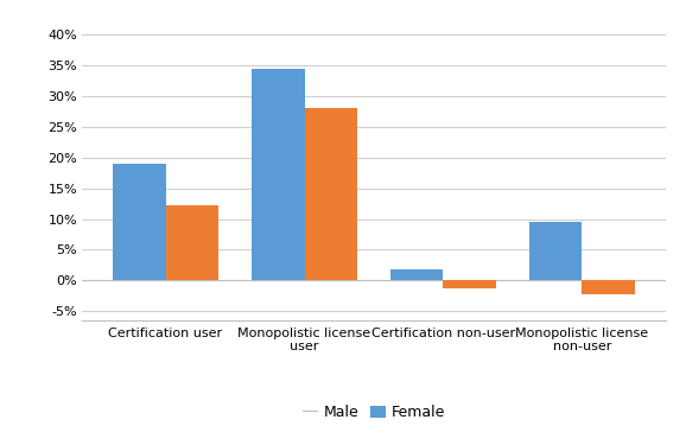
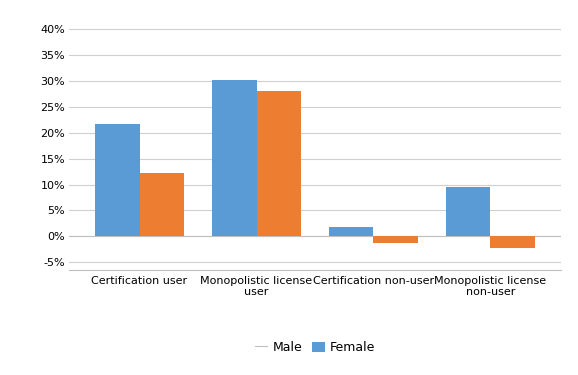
Female/Certification user: 19.0% -> 21.6%
Female/Monopolistic license user: 34.5% -> 30.2%
